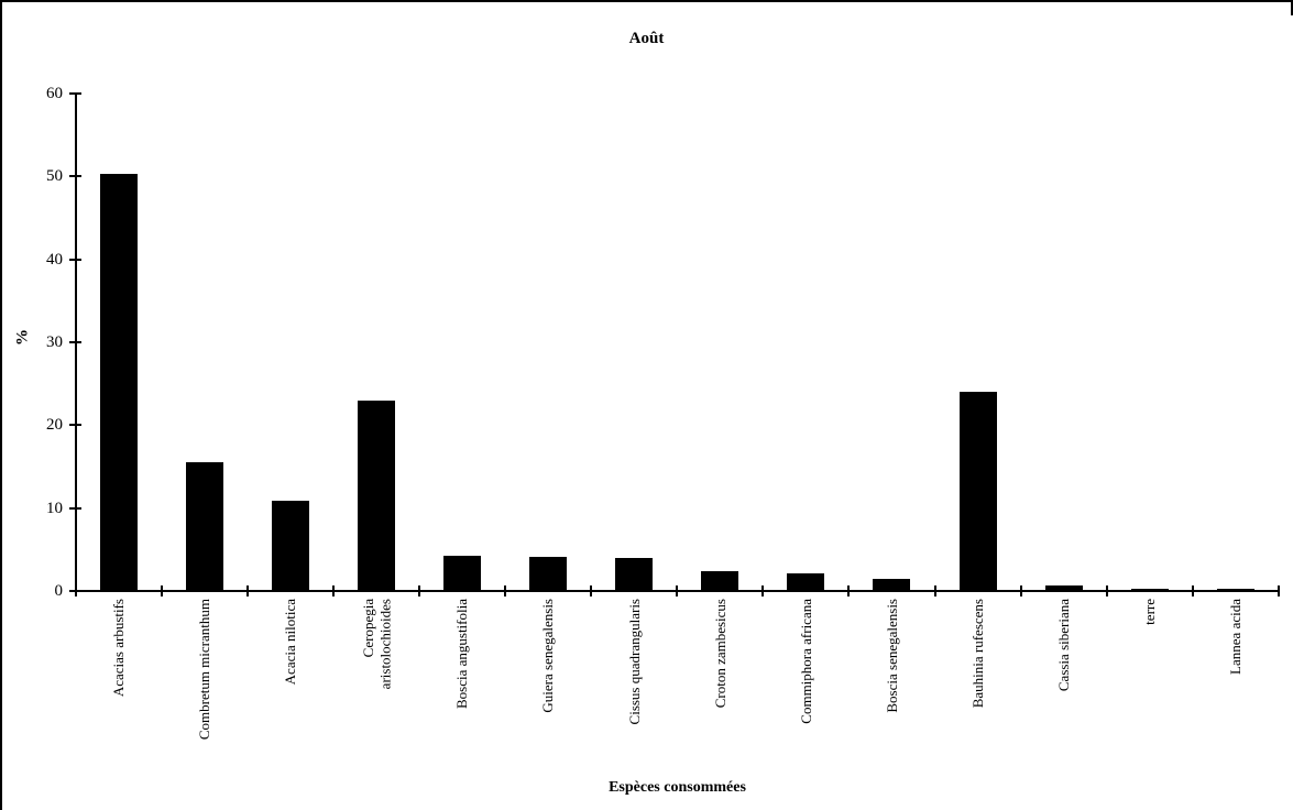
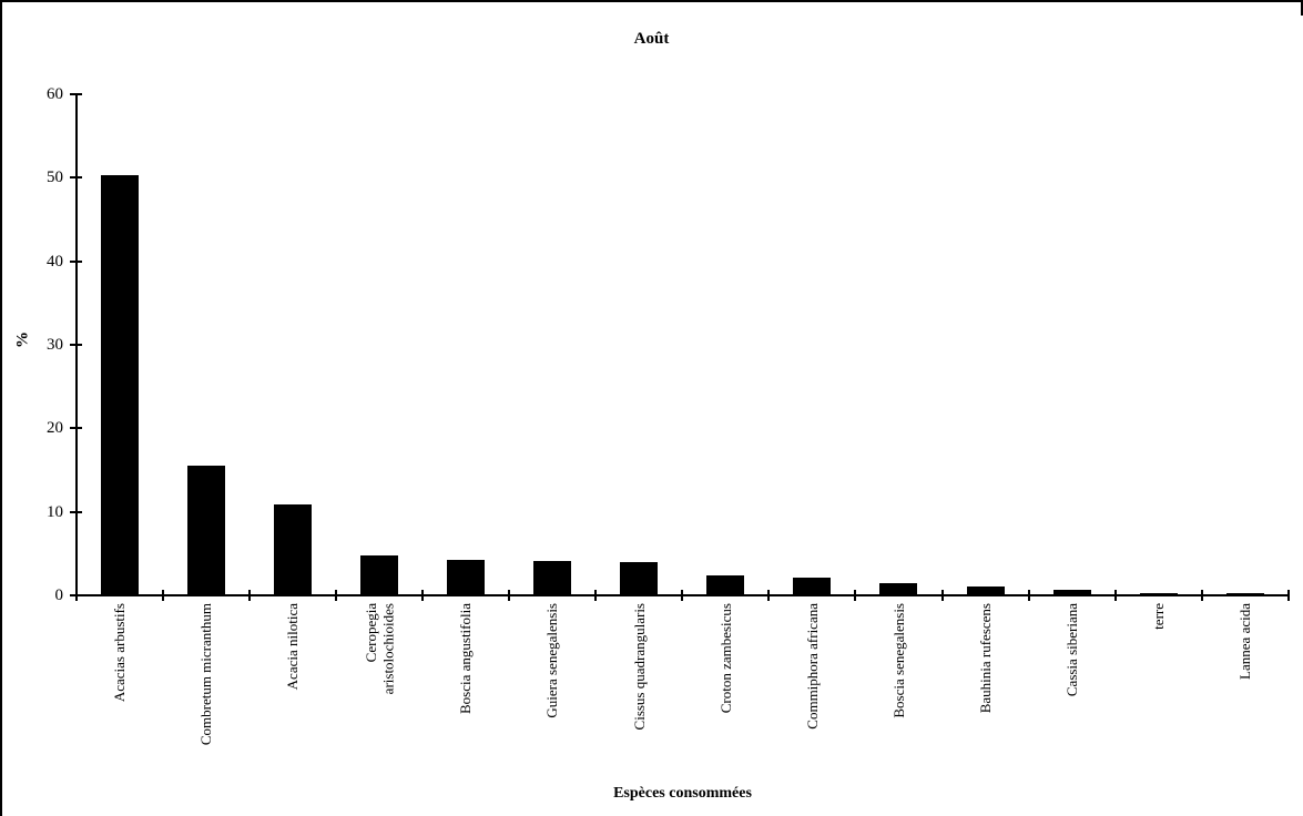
Ceropegia aristolochioides: 23 -> 5
Bauhinia rufescens: 24 -> 1
